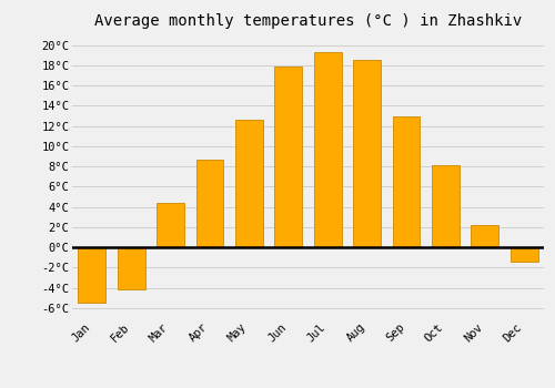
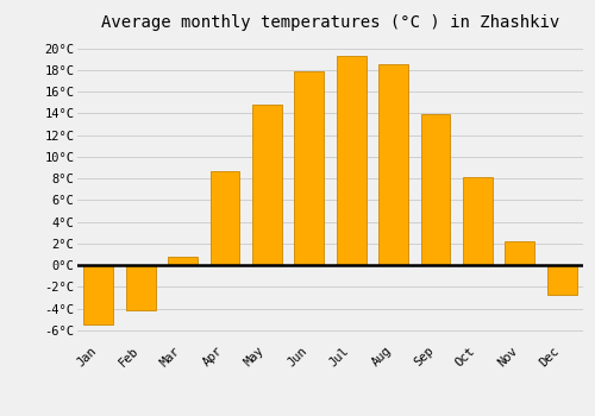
Mar: 4.4°C -> 0.8°C
May: 12.6°C -> 14.8°C
Sep: 13.0°C -> 13.9°C
Dec: -1.4°C -> -2.7°C
